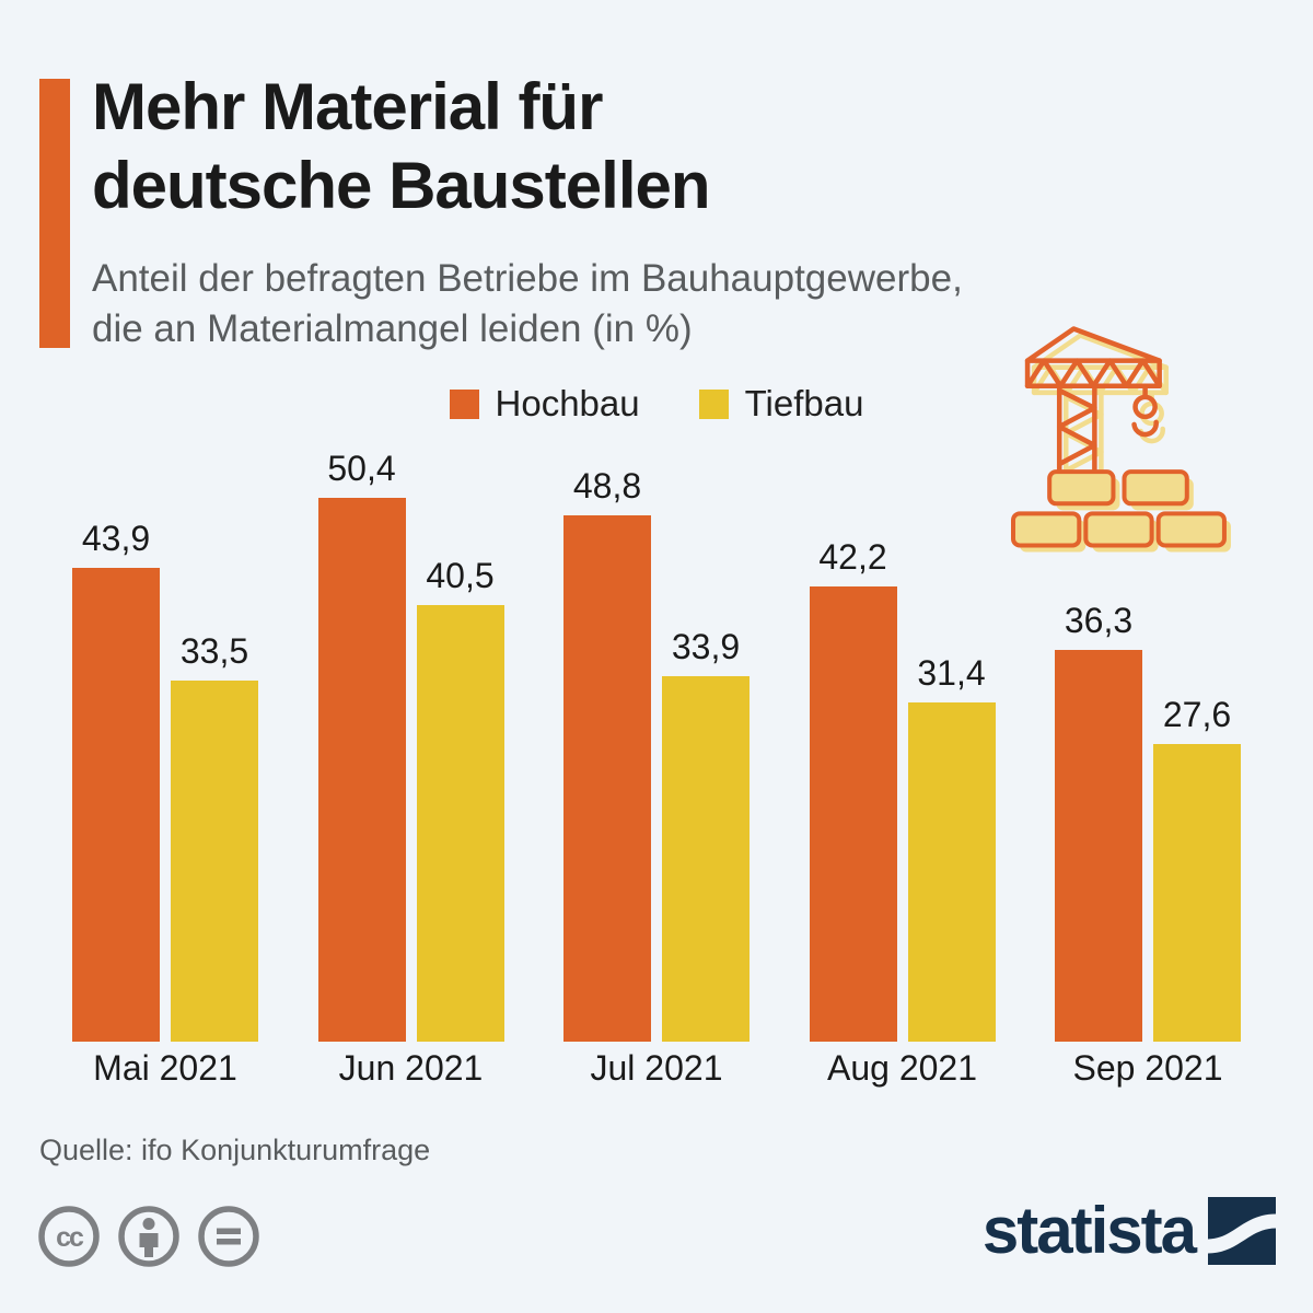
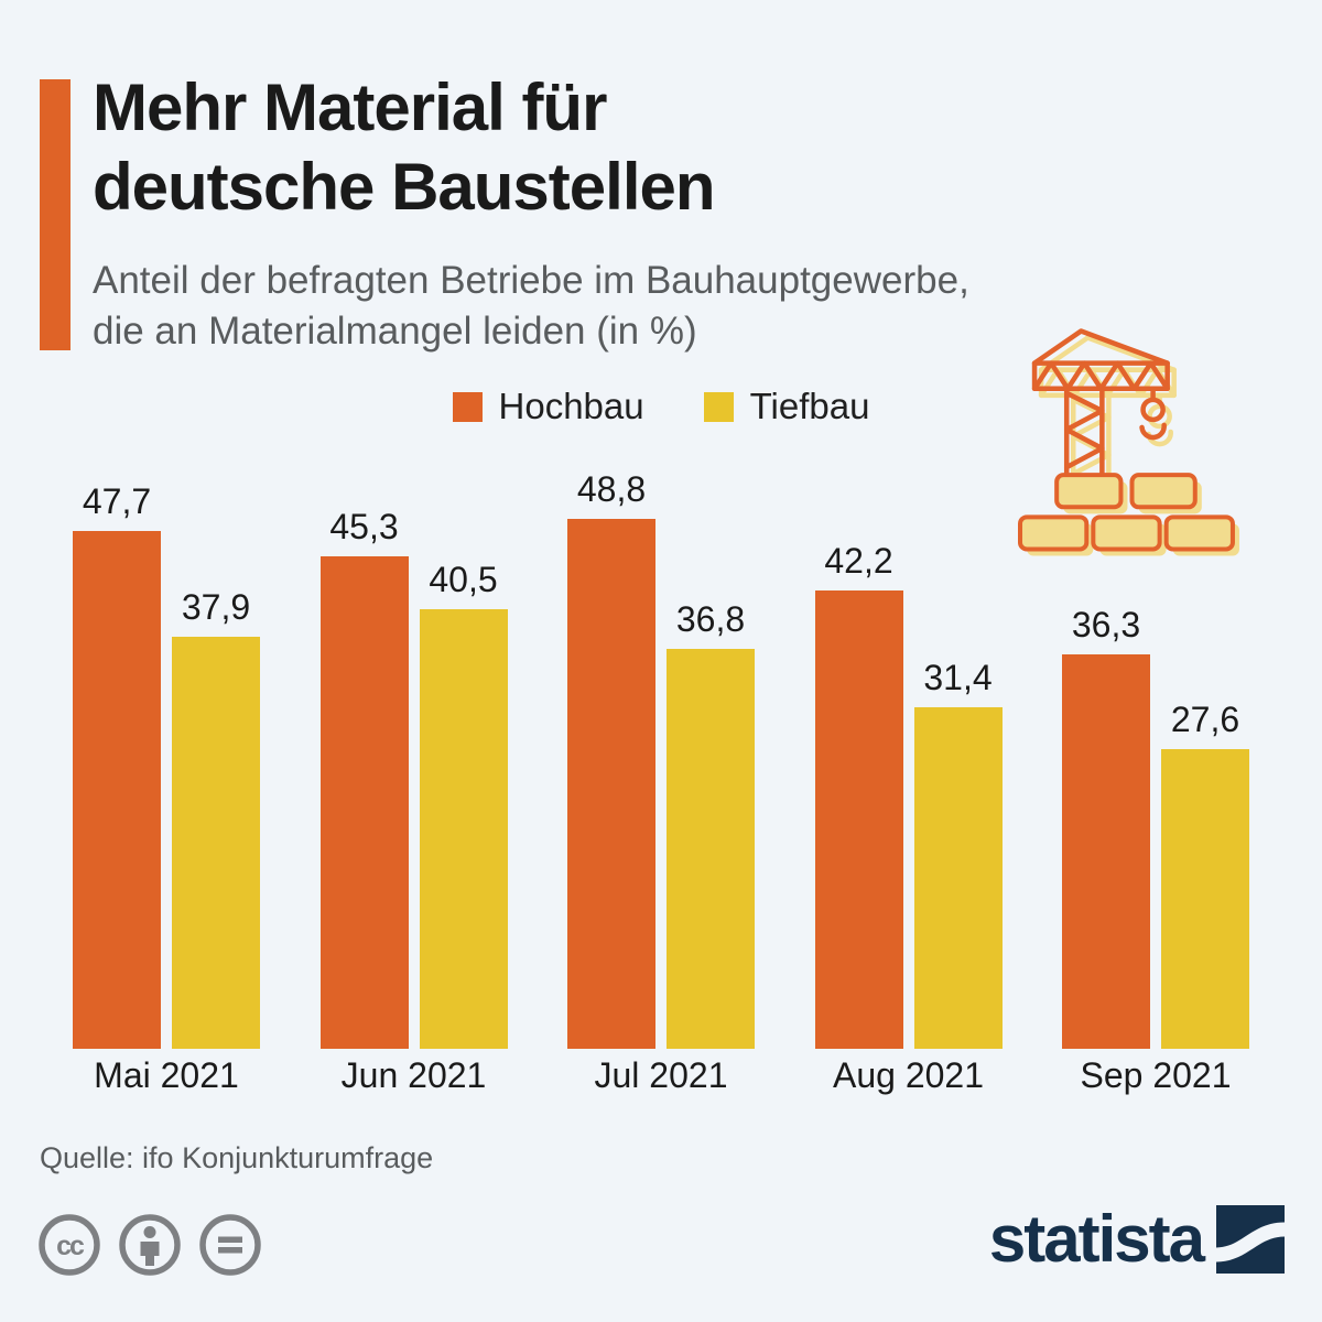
Hochbau/Mai 2021: 43,9 -> 47,7
Tiefbau/Mai 2021: 33,5 -> 37,9
Hochbau/Jun 2021: 50,4 -> 45,3
Tiefbau/Jul 2021: 33,9 -> 36,8
